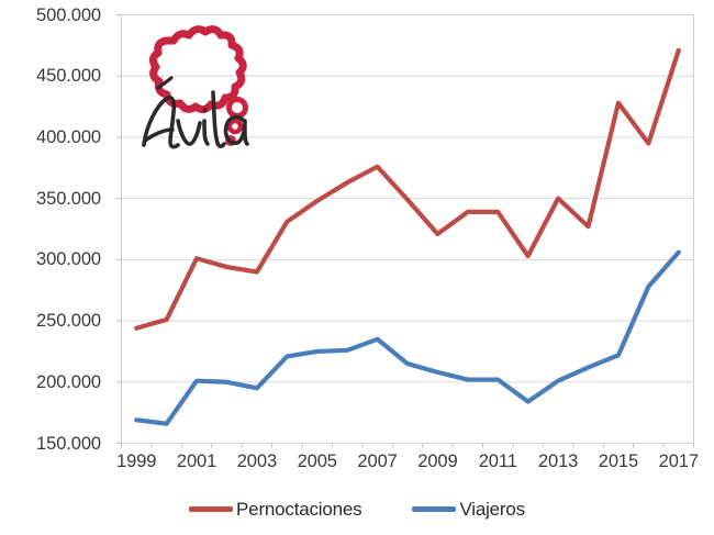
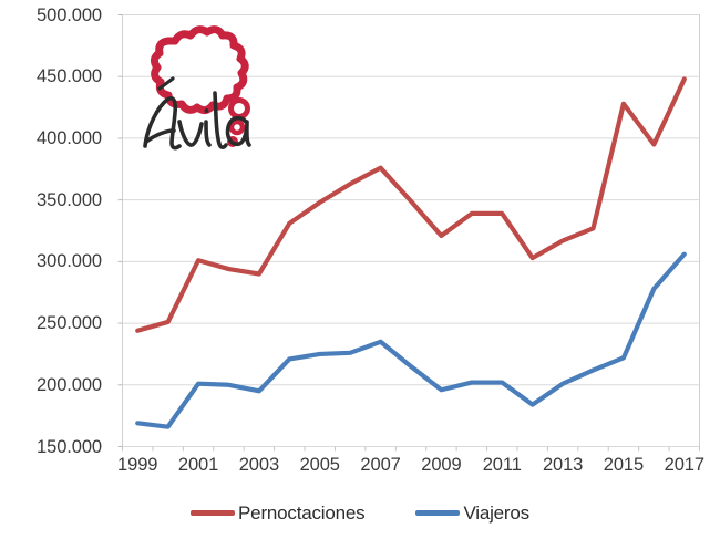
Viajeros/2009: 208000 -> 196000
Pernoctaciones/2013: 350000 -> 317000
Pernoctaciones/2017: 471000 -> 448000
